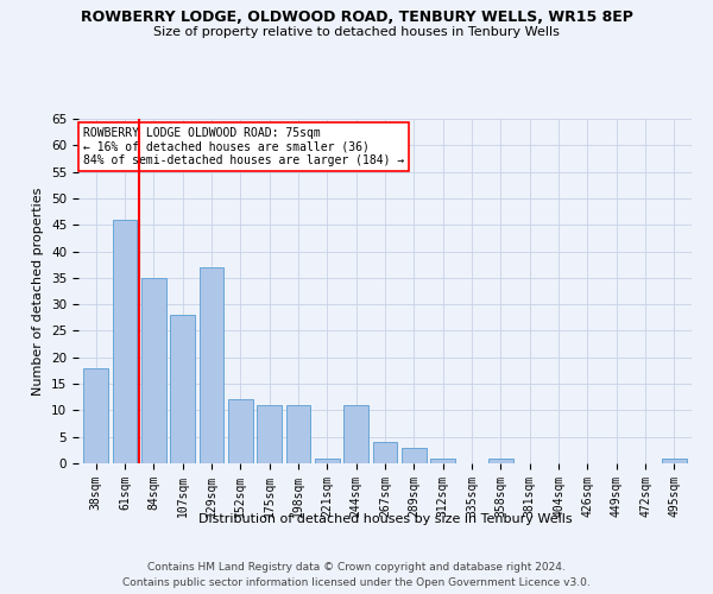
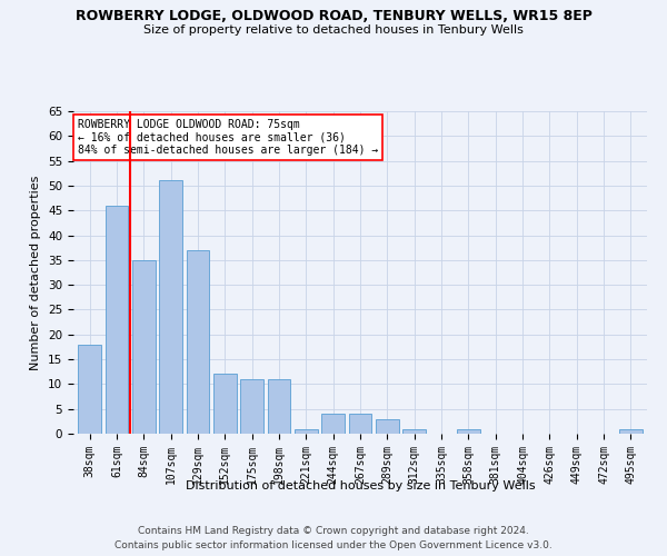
107sqm: 28 -> 51
244sqm: 11 -> 4
